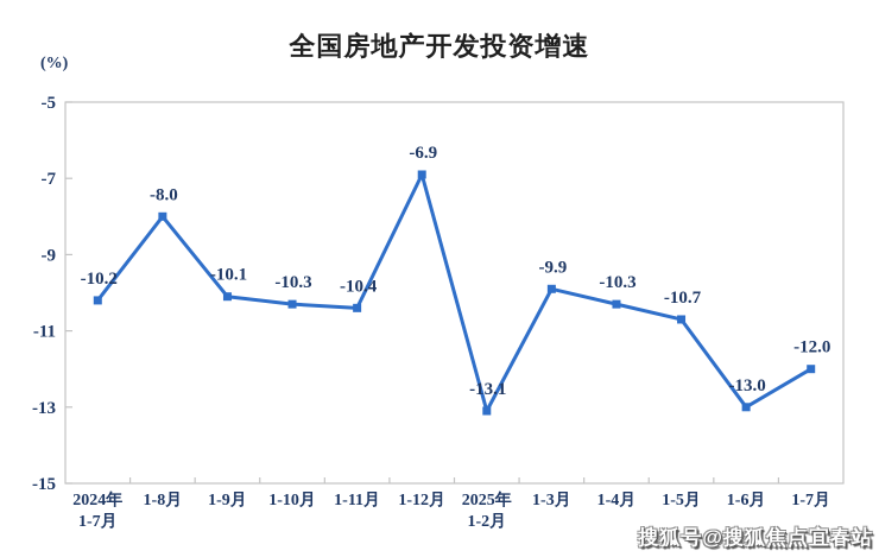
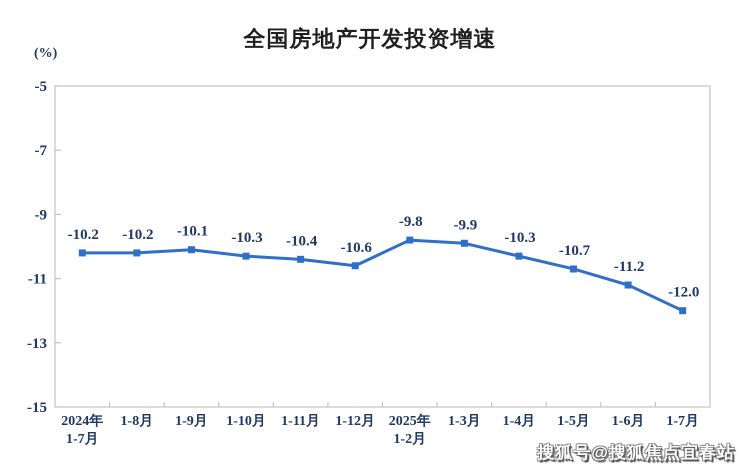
1-8月: -8.0 -> -10.2
1-12月: -6.9 -> -10.6
2025年1-2月: -13.1 -> -9.8
1-6月: -13.0 -> -11.2
